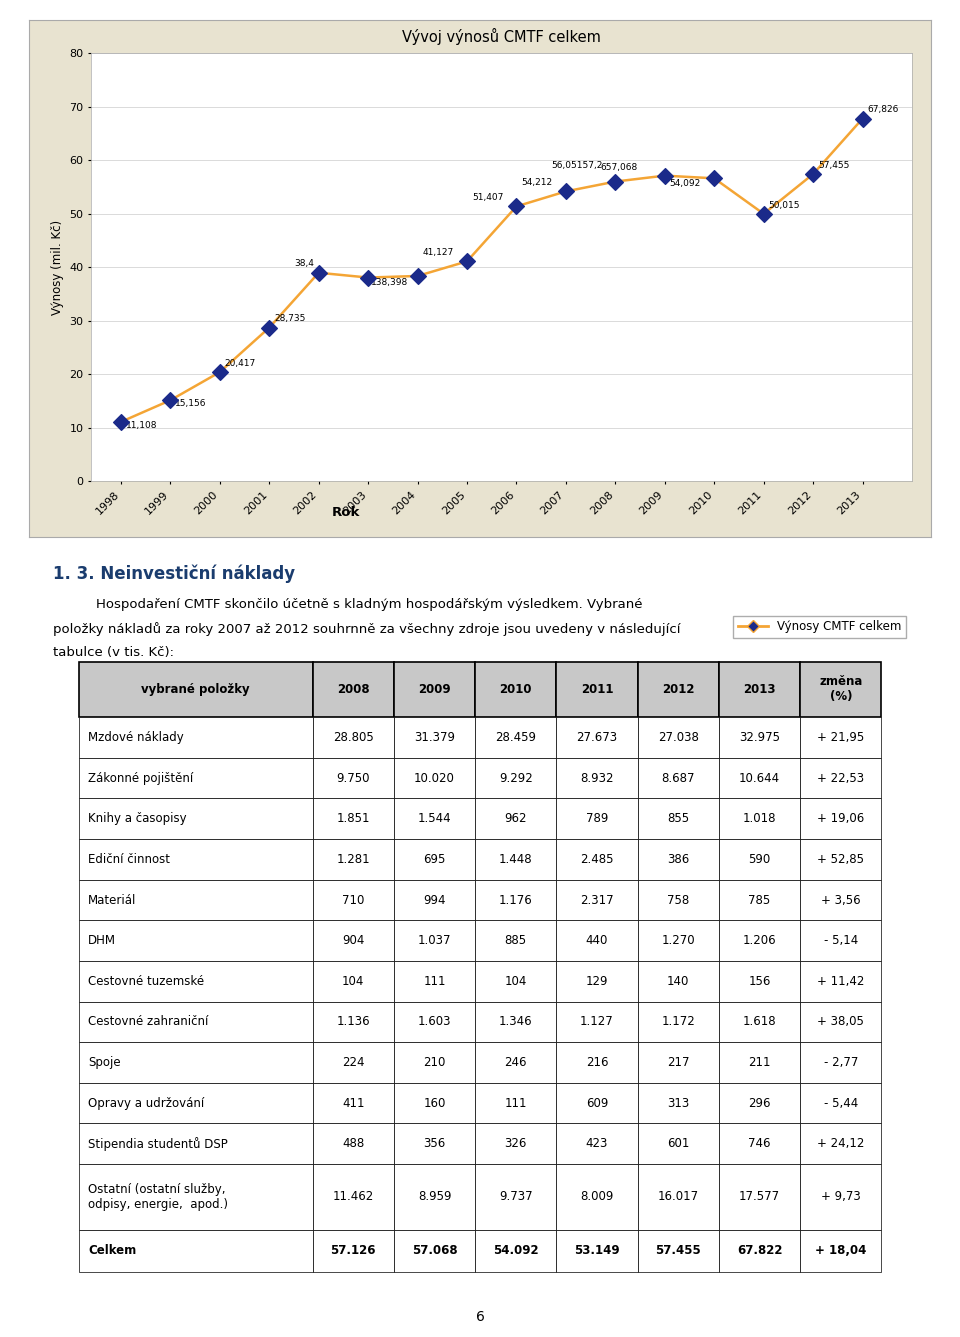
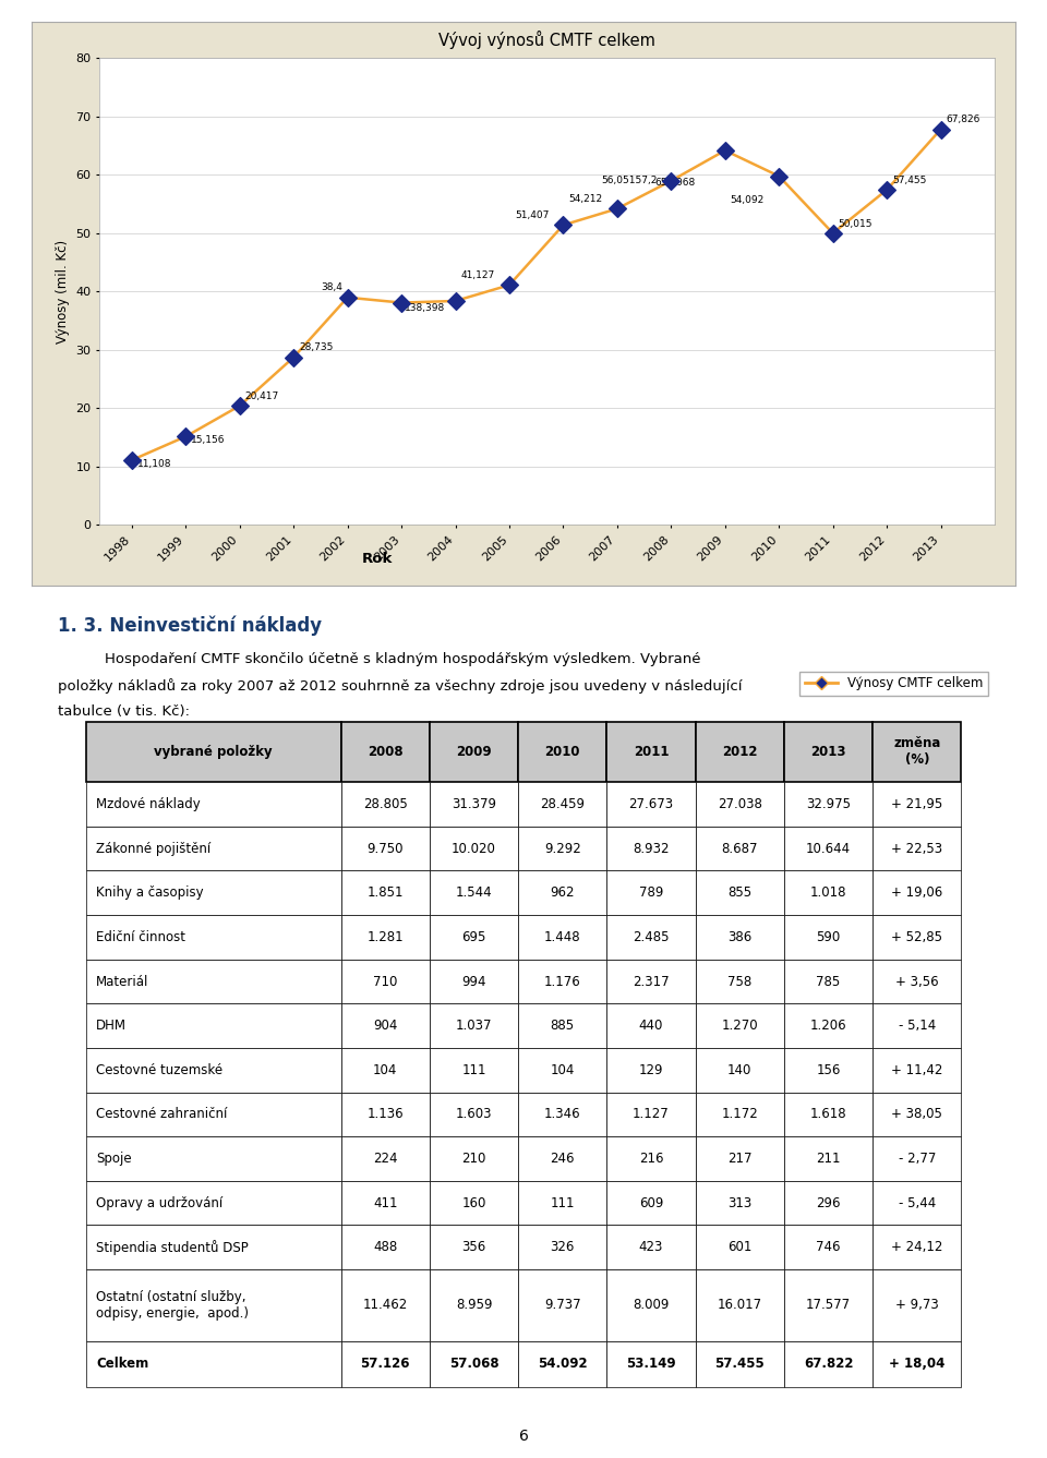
2008: 56.0 -> 59.0
2009: 57.2 -> 64.2
2010: 56.7 -> 59.8
